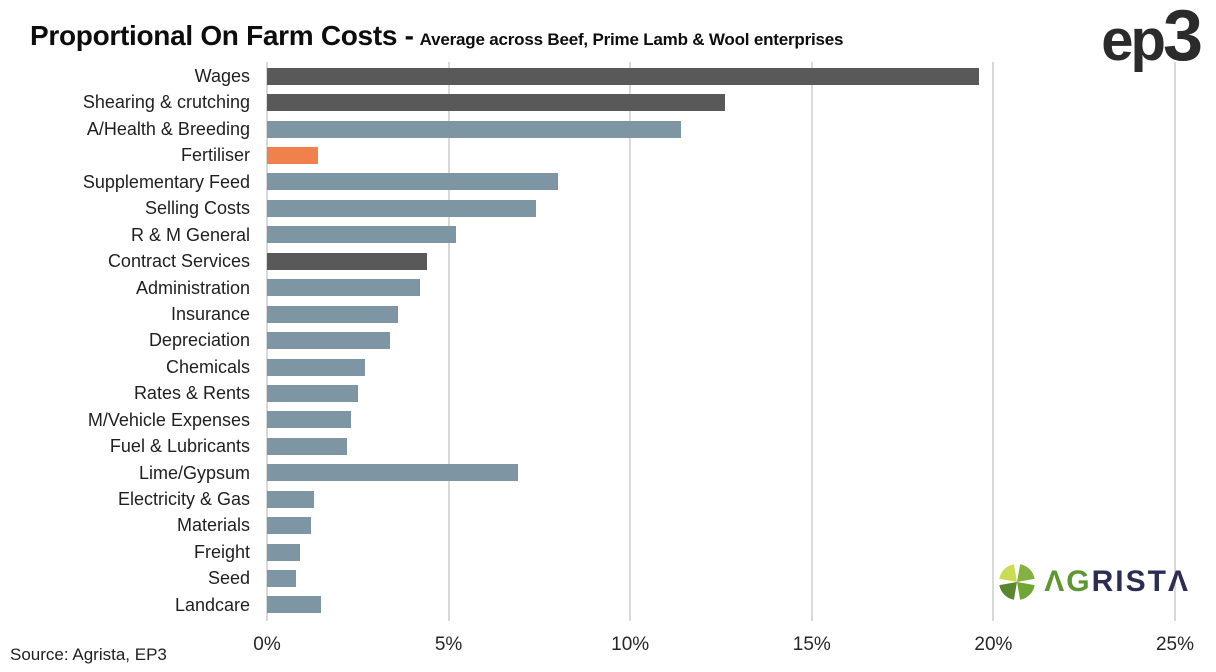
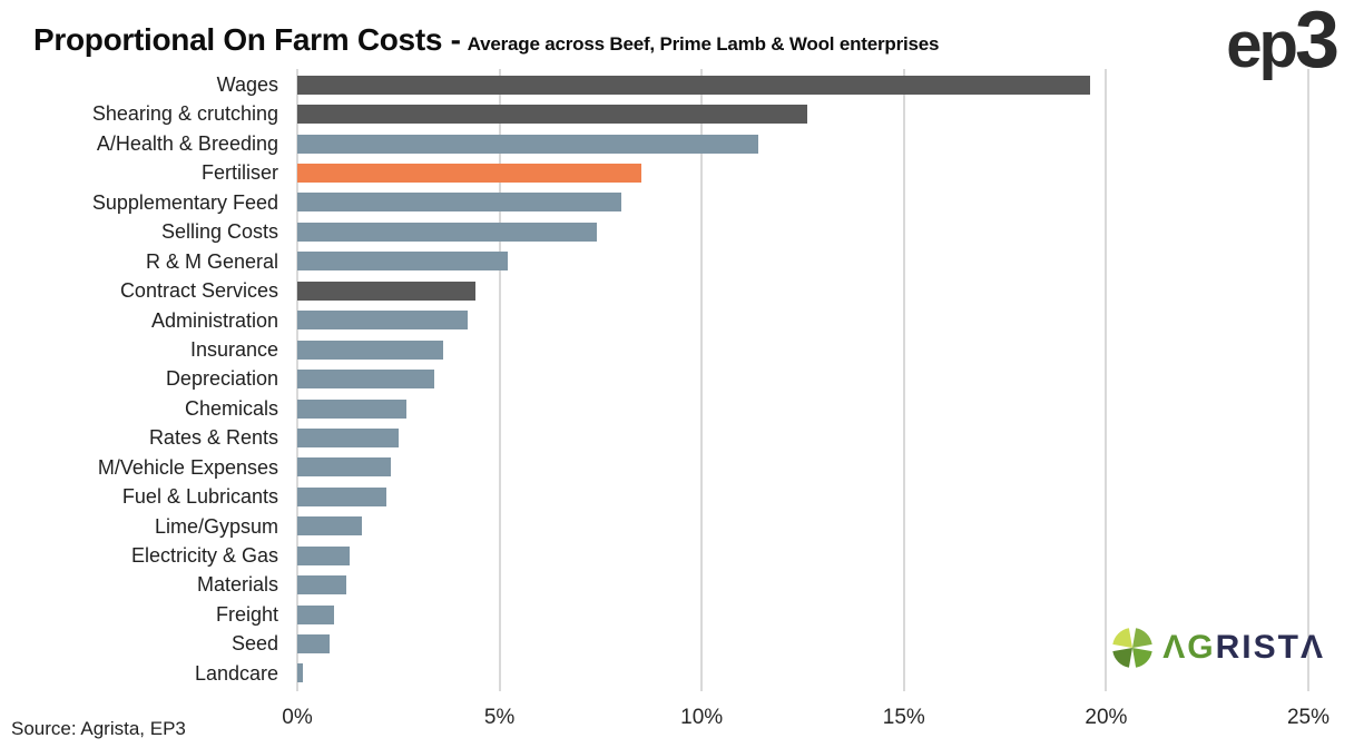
Fertiliser: 1.4% -> 8.5%
Lime/Gypsum: 6.9% -> 1.6%
Landcare: 1.5% -> 0.1%
